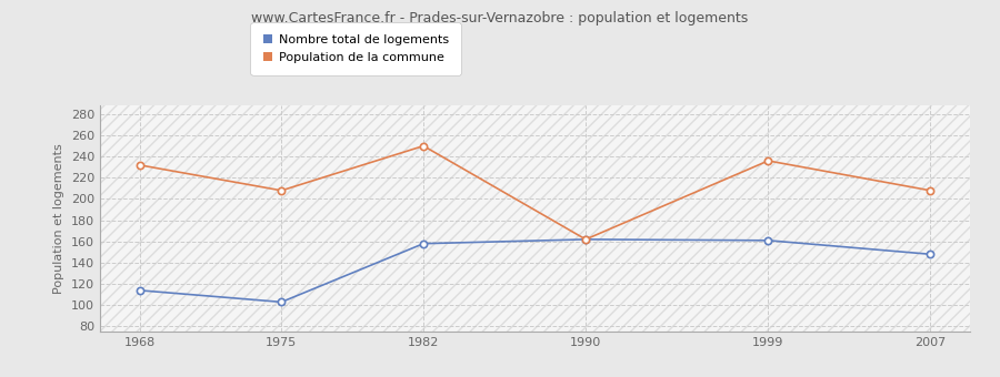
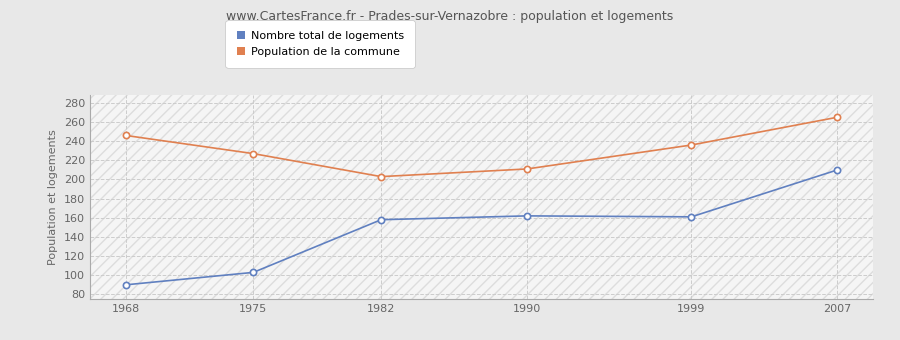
Nombre total de logements/1968: 114 -> 90
Population de la commune/1968: 232 -> 246
Population de la commune/1975: 208 -> 227
Population de la commune/1982: 250 -> 203
Population de la commune/1990: 162 -> 211
Nombre total de logements/2007: 148 -> 210
Population de la commune/2007: 208 -> 265
